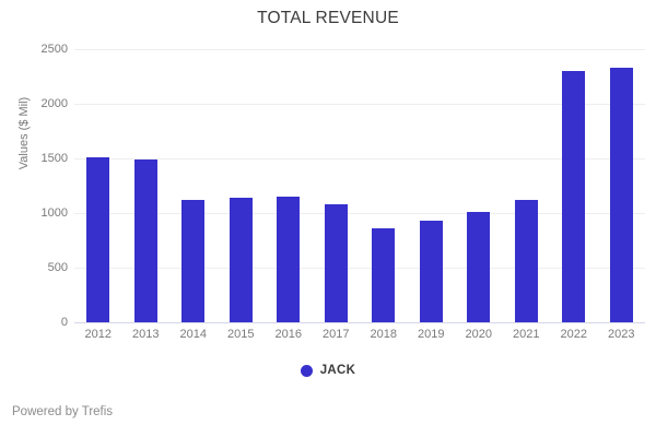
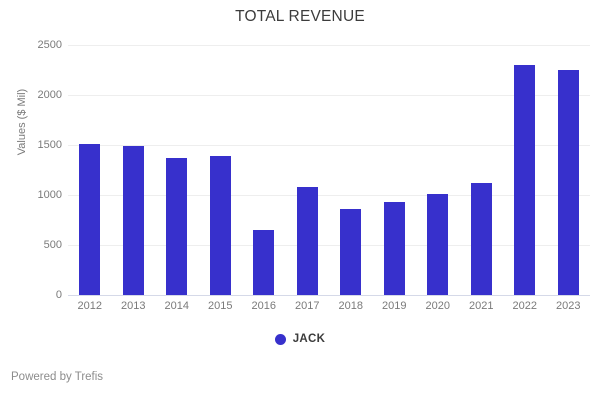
2014: 1120 -> 1370
2015: 1140 -> 1390
2016: 1150 -> 650
2023: 2330 -> 2250
